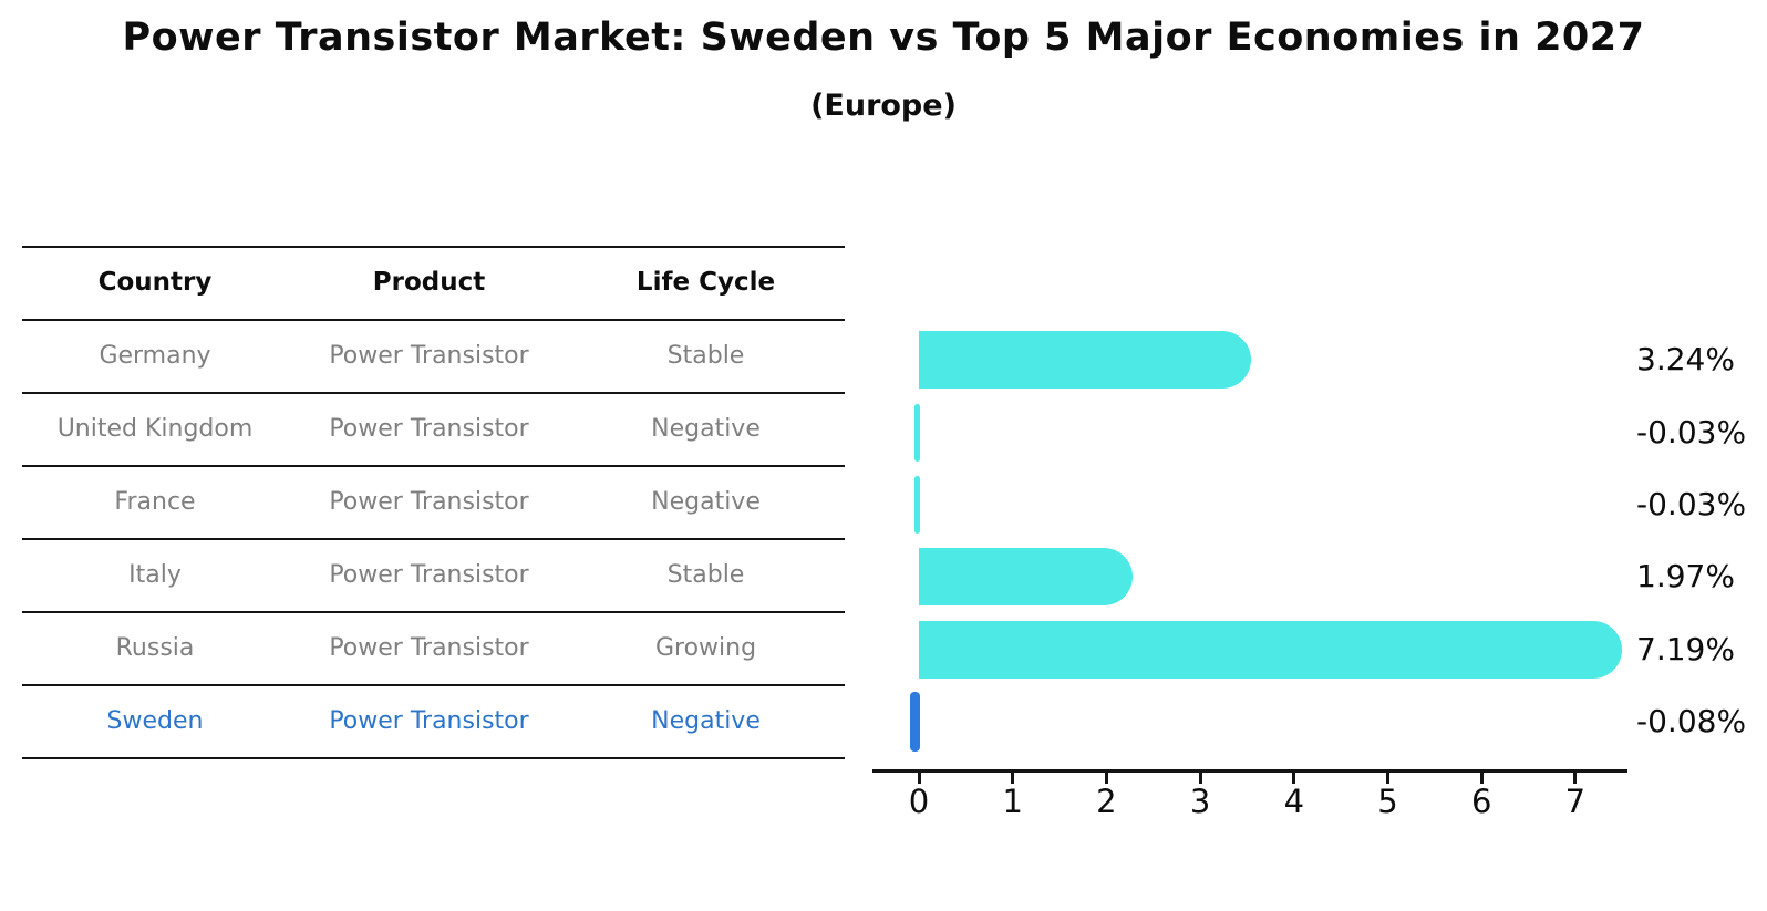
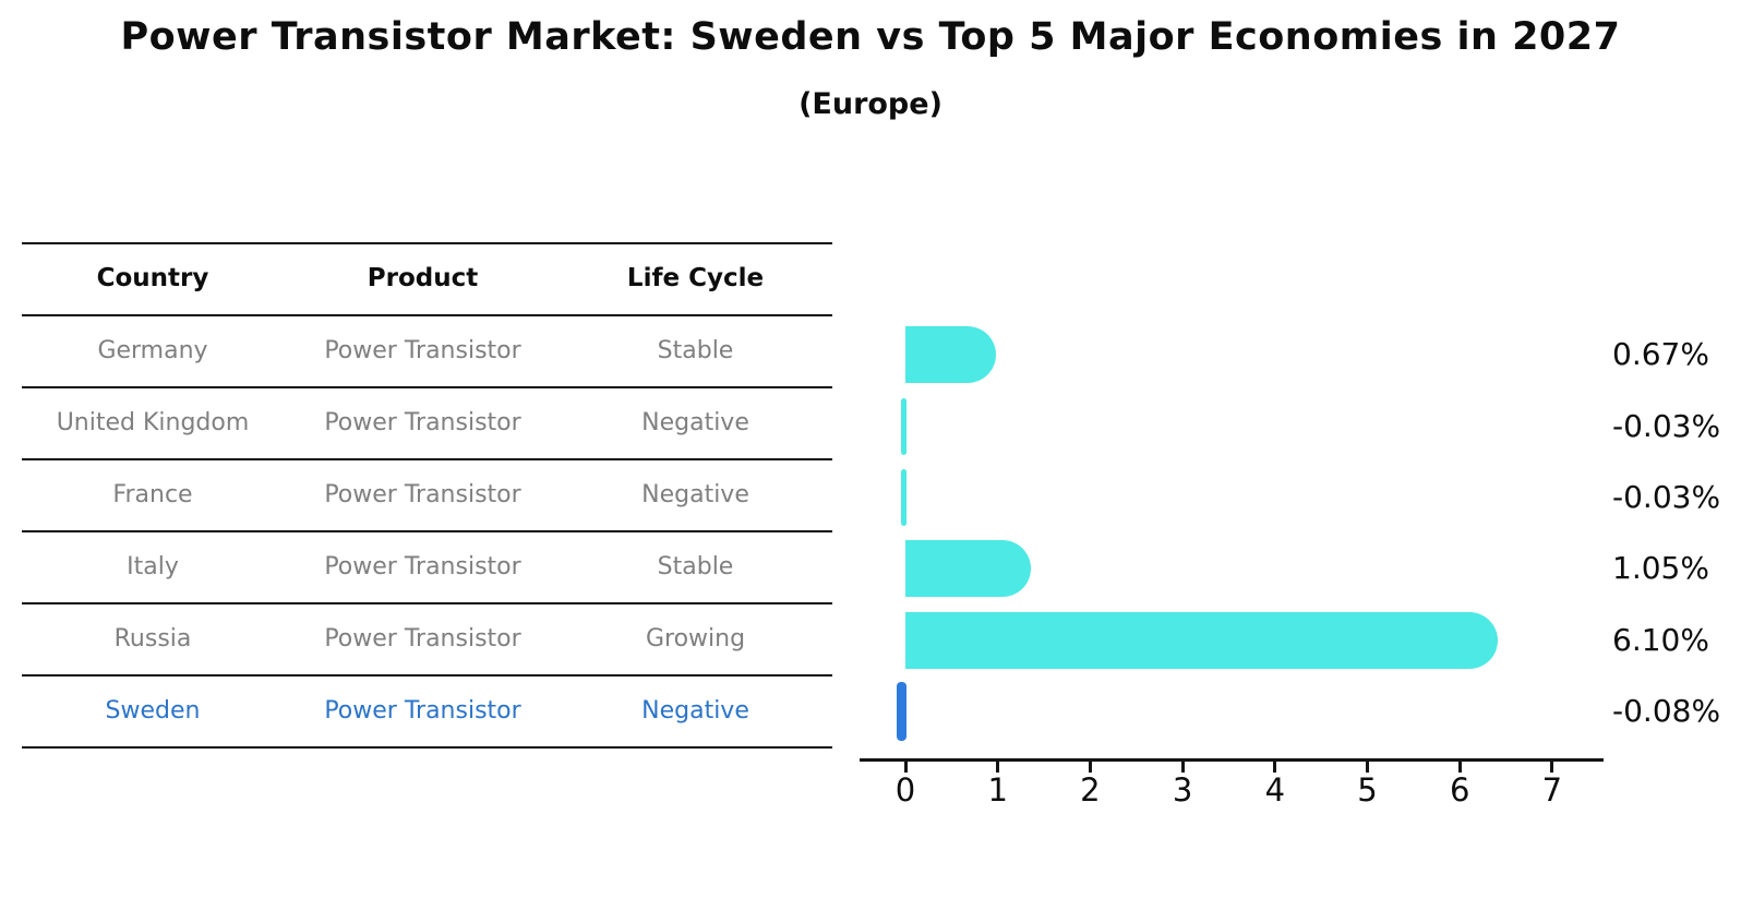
Germany: 3.24% -> 0.67%
Italy: 1.97% -> 1.05%
Russia: 7.19% -> 6.10%
